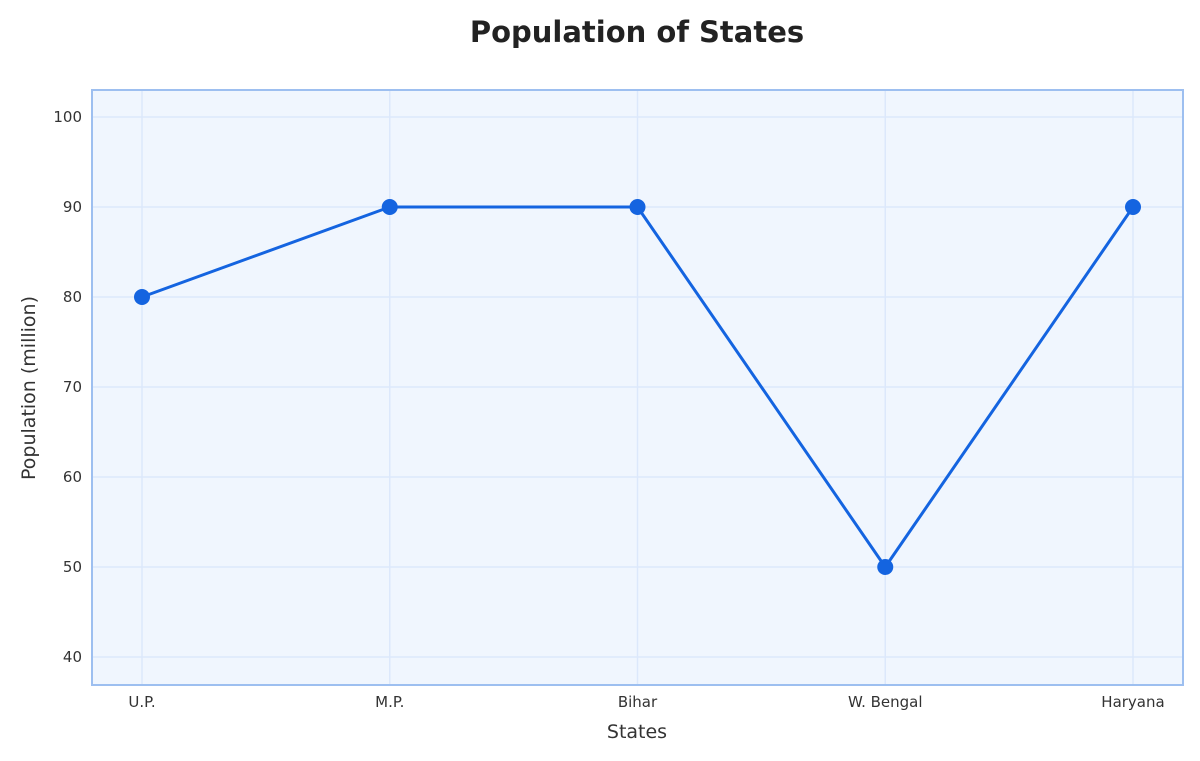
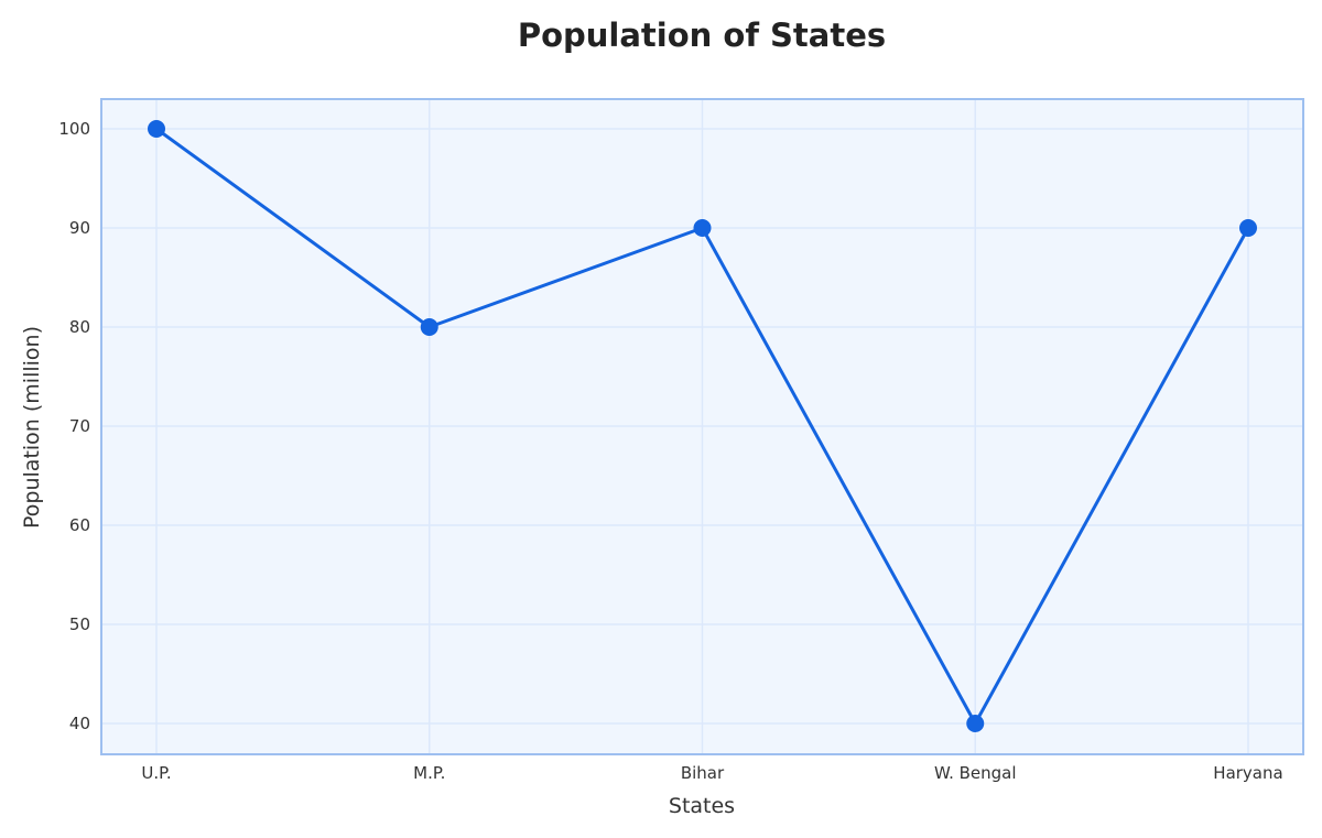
U.P.: 80 -> 100
M.P.: 90 -> 80
W. Bengal: 50 -> 40
